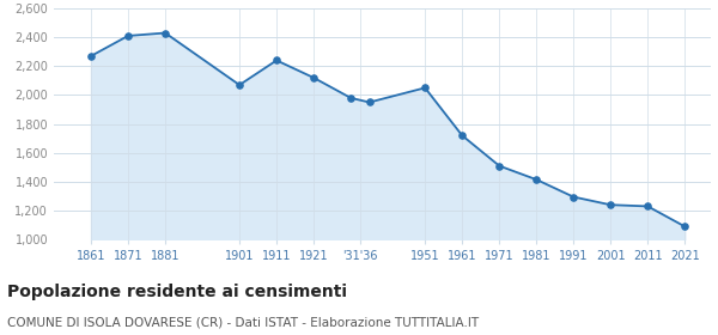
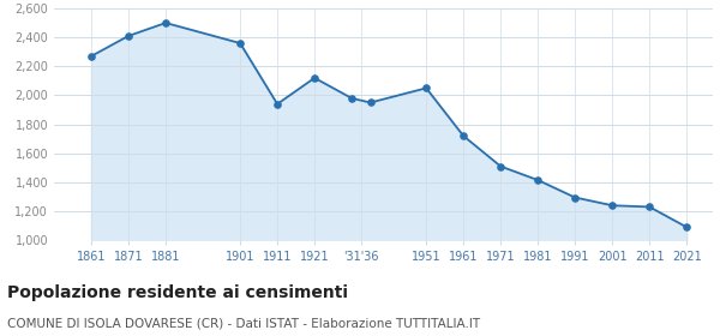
1881: 2,430 -> 2,500
1901: 2,070 -> 2,360
1911: 2,240 -> 1,940
